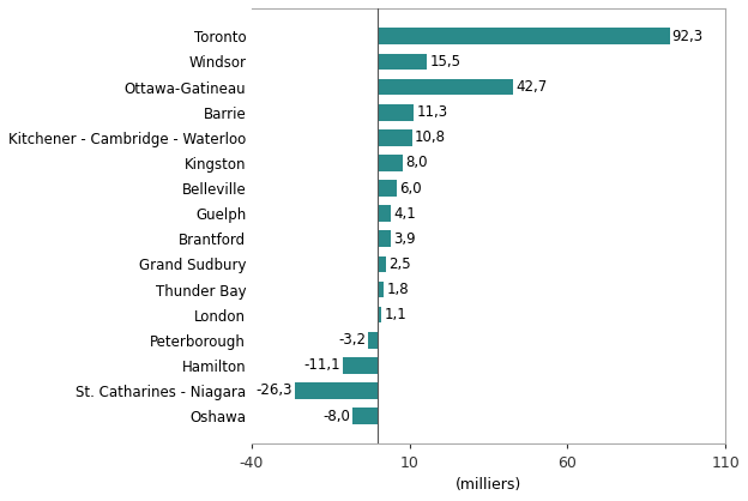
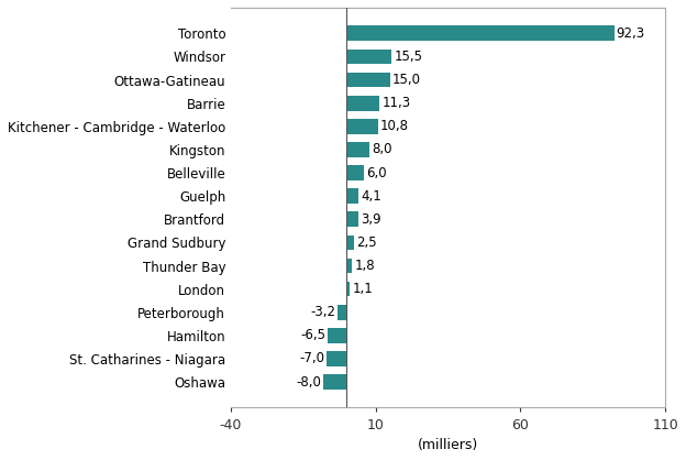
Ottawa-Gatineau: 42,7 -> 15,0
Hamilton: -11,1 -> -6,5
St. Catharines - Niagara: -26,3 -> -7,0
